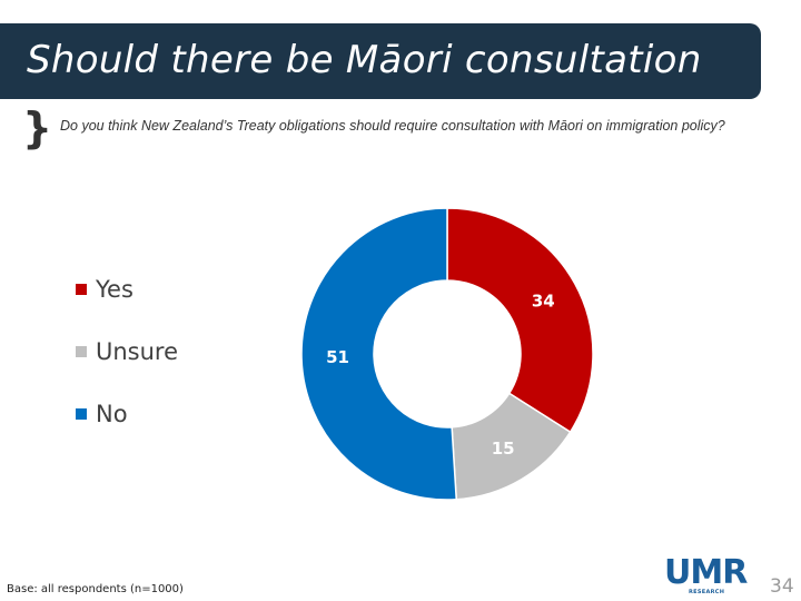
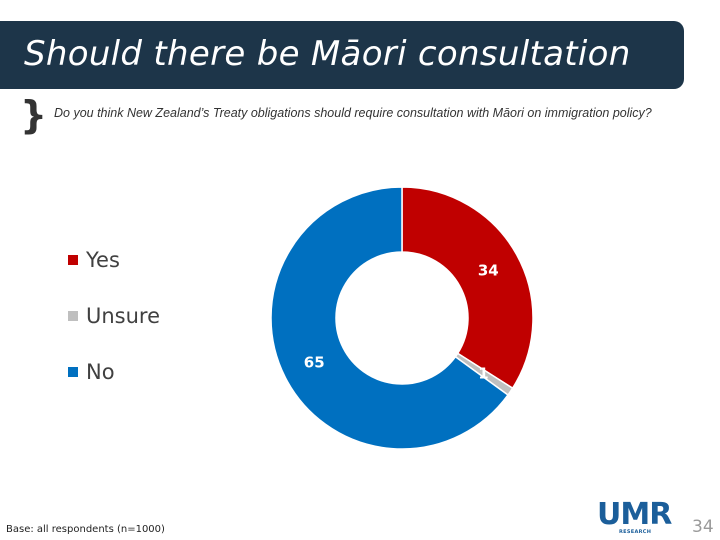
Unsure: 15 -> 1
No: 51 -> 65
